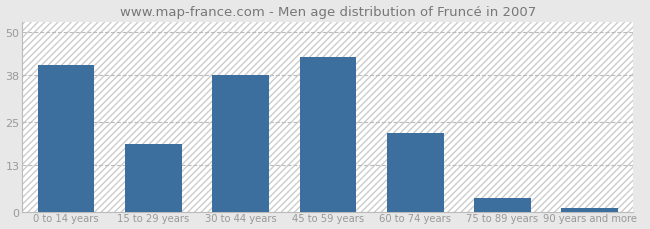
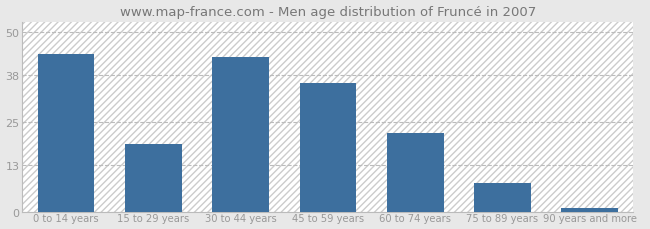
0 to 14 years: 41 -> 44
30 to 44 years: 38 -> 43
45 to 59 years: 43 -> 36
75 to 89 years: 4 -> 8
